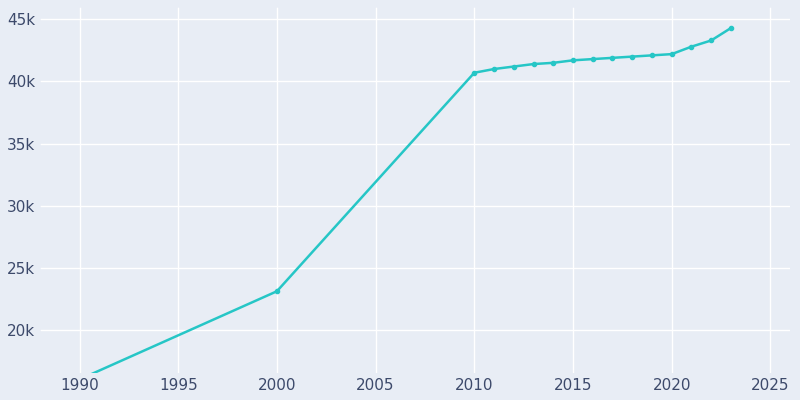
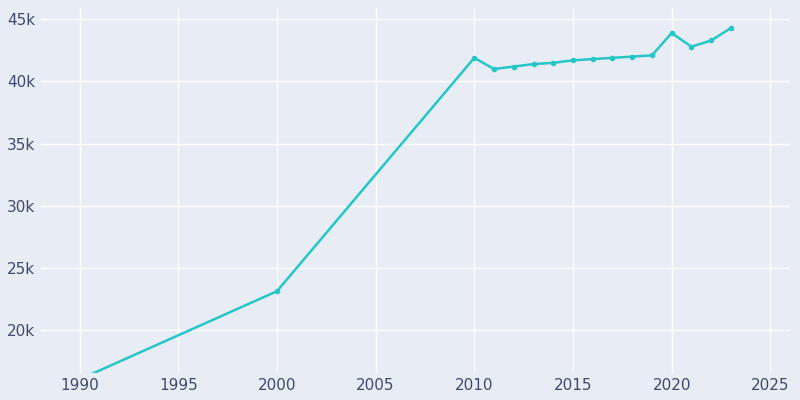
2010: 40.7k -> 41.9k
2020: 42.2k -> 43.9k
